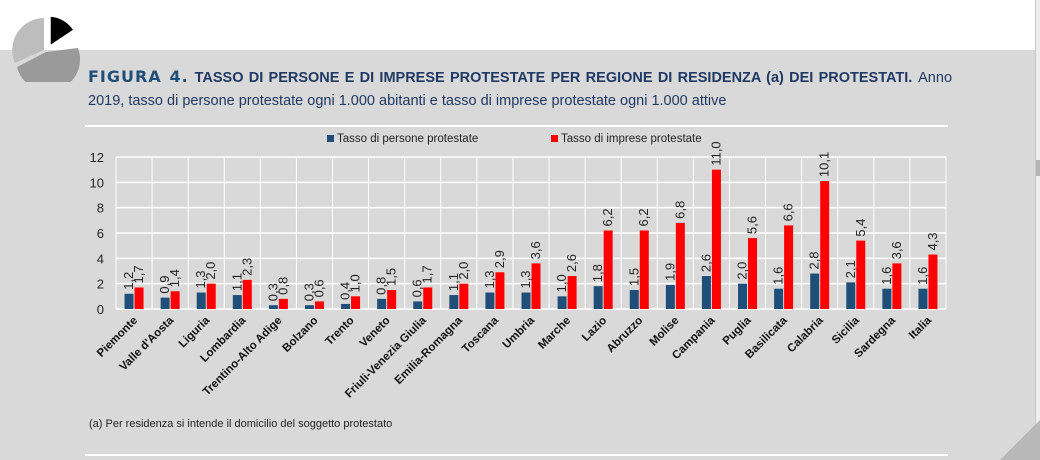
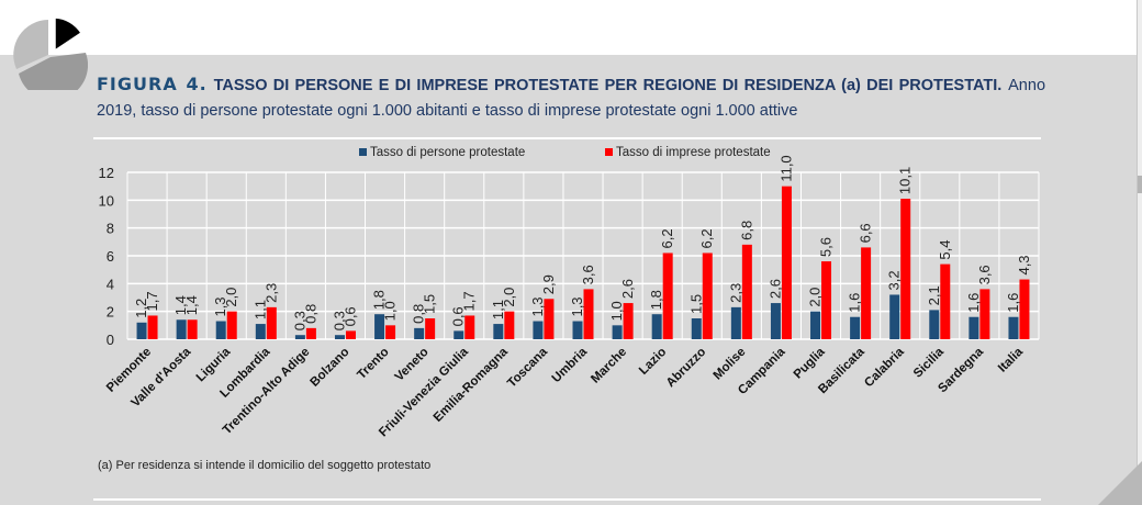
Tasso di persone protestate/Valle d'Aosta: 0,9 -> 1,4
Tasso di persone protestate/Trento: 0,4 -> 1,8
Tasso di persone protestate/Molise: 1,9 -> 2,3
Tasso di persone protestate/Calabria: 2,8 -> 3,2
